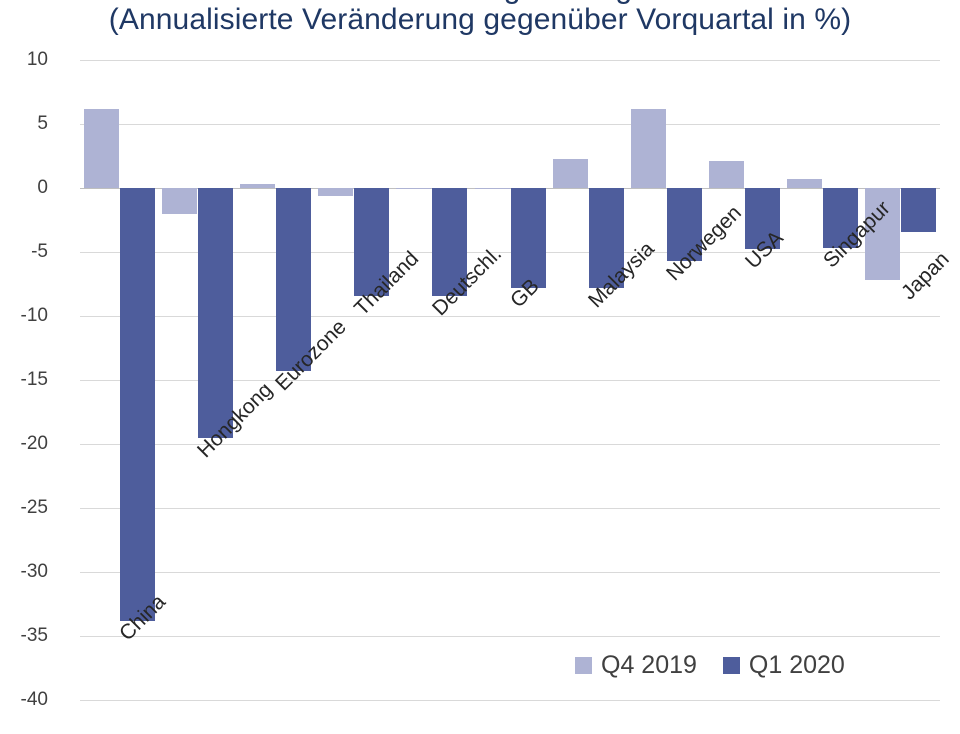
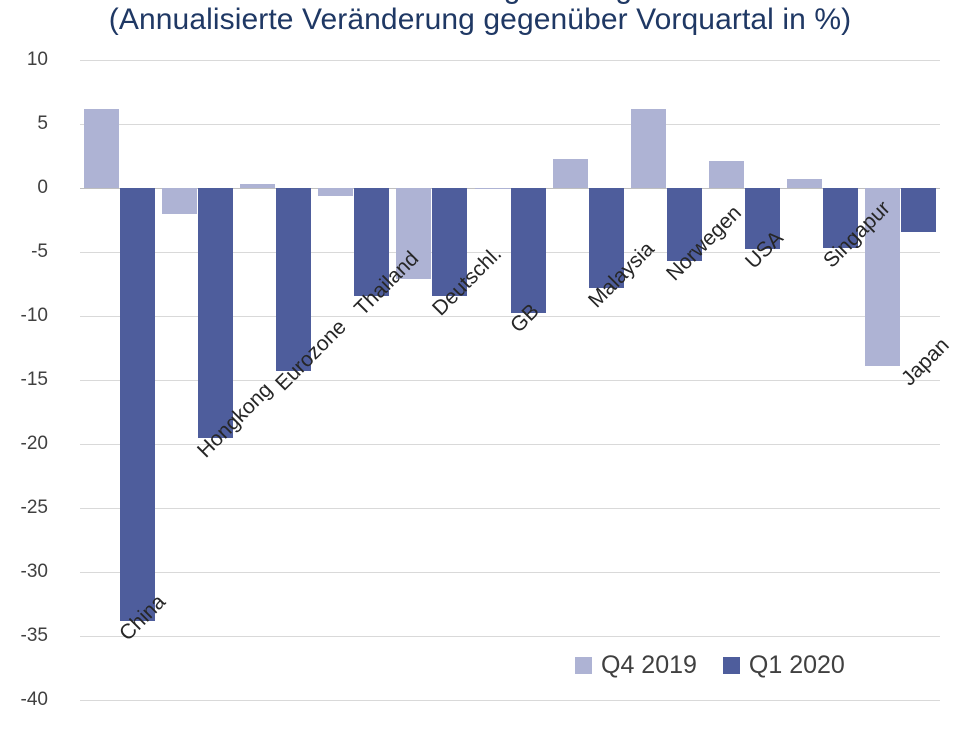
Q4 2019/Deutschl.: -0.1 -> -7.1
Q1 2020/GB: -7.8 -> -9.8
Q4 2019/Japan: -7.2 -> -13.9
